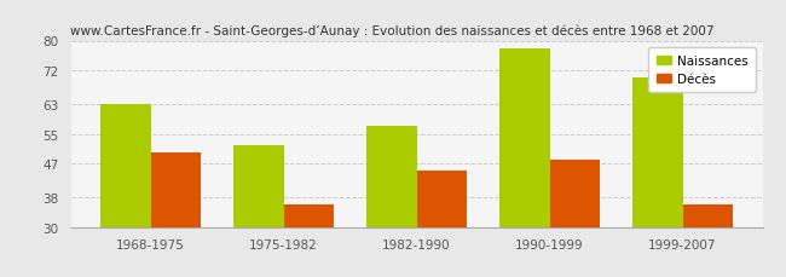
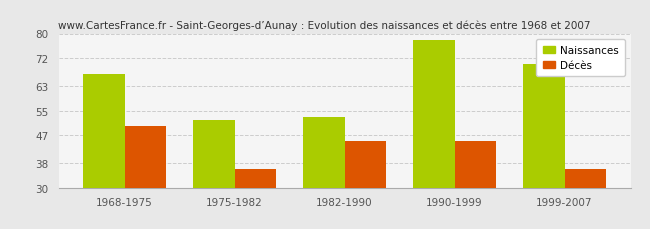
Naissances/1968-1975: 63 -> 67
Naissances/1982-1990: 57 -> 53
Décès/1990-1999: 48 -> 45
